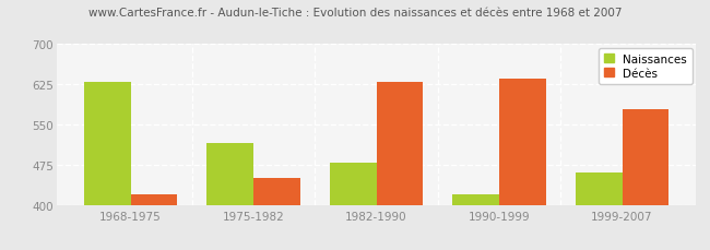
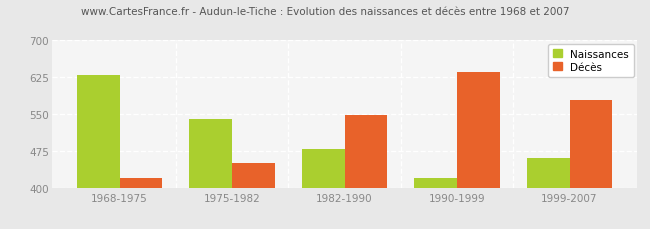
Naissances/1975-1982: 515 -> 540
Décès/1982-1990: 630 -> 548
